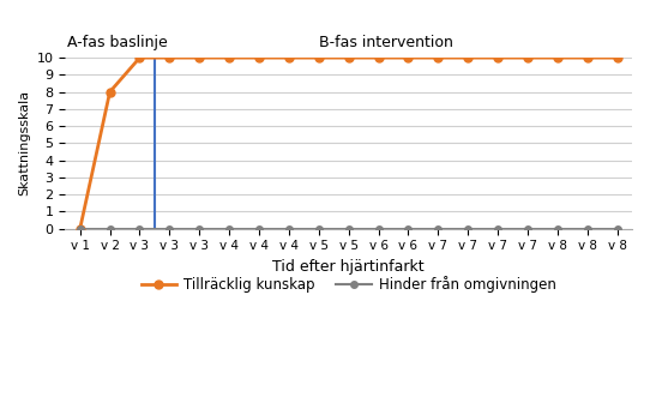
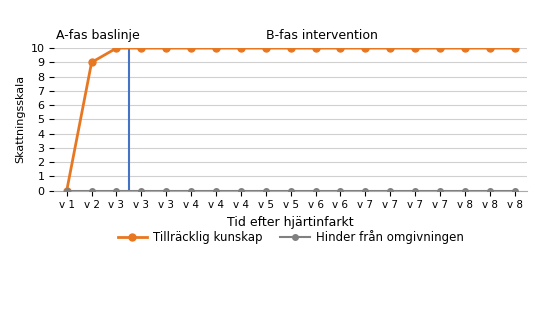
Tillräcklig kunskap/v 2: 8 -> 9
